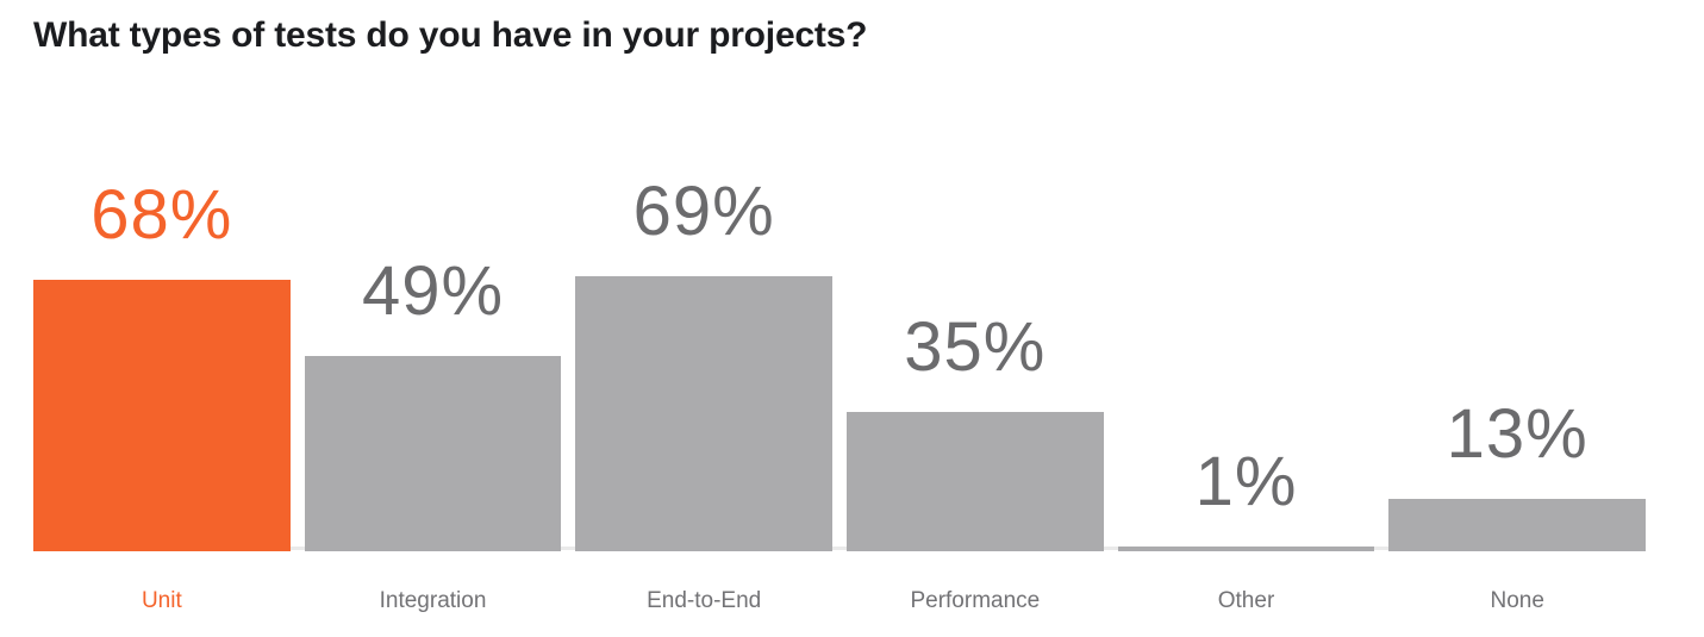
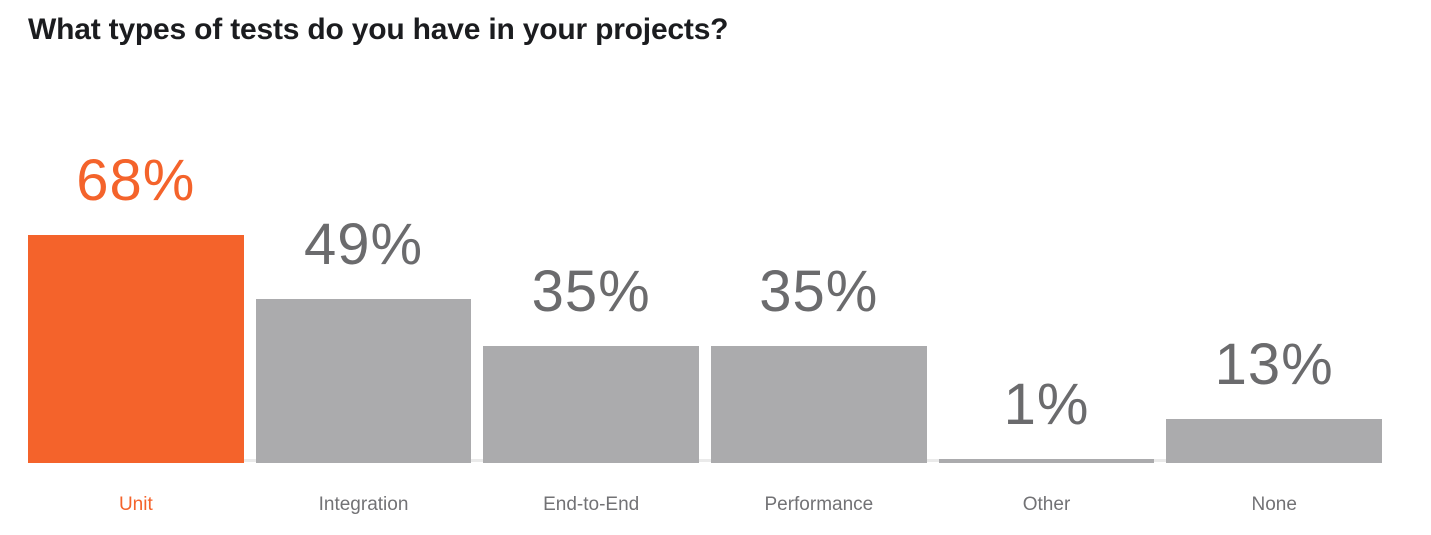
End-to-End: 69% -> 35%
